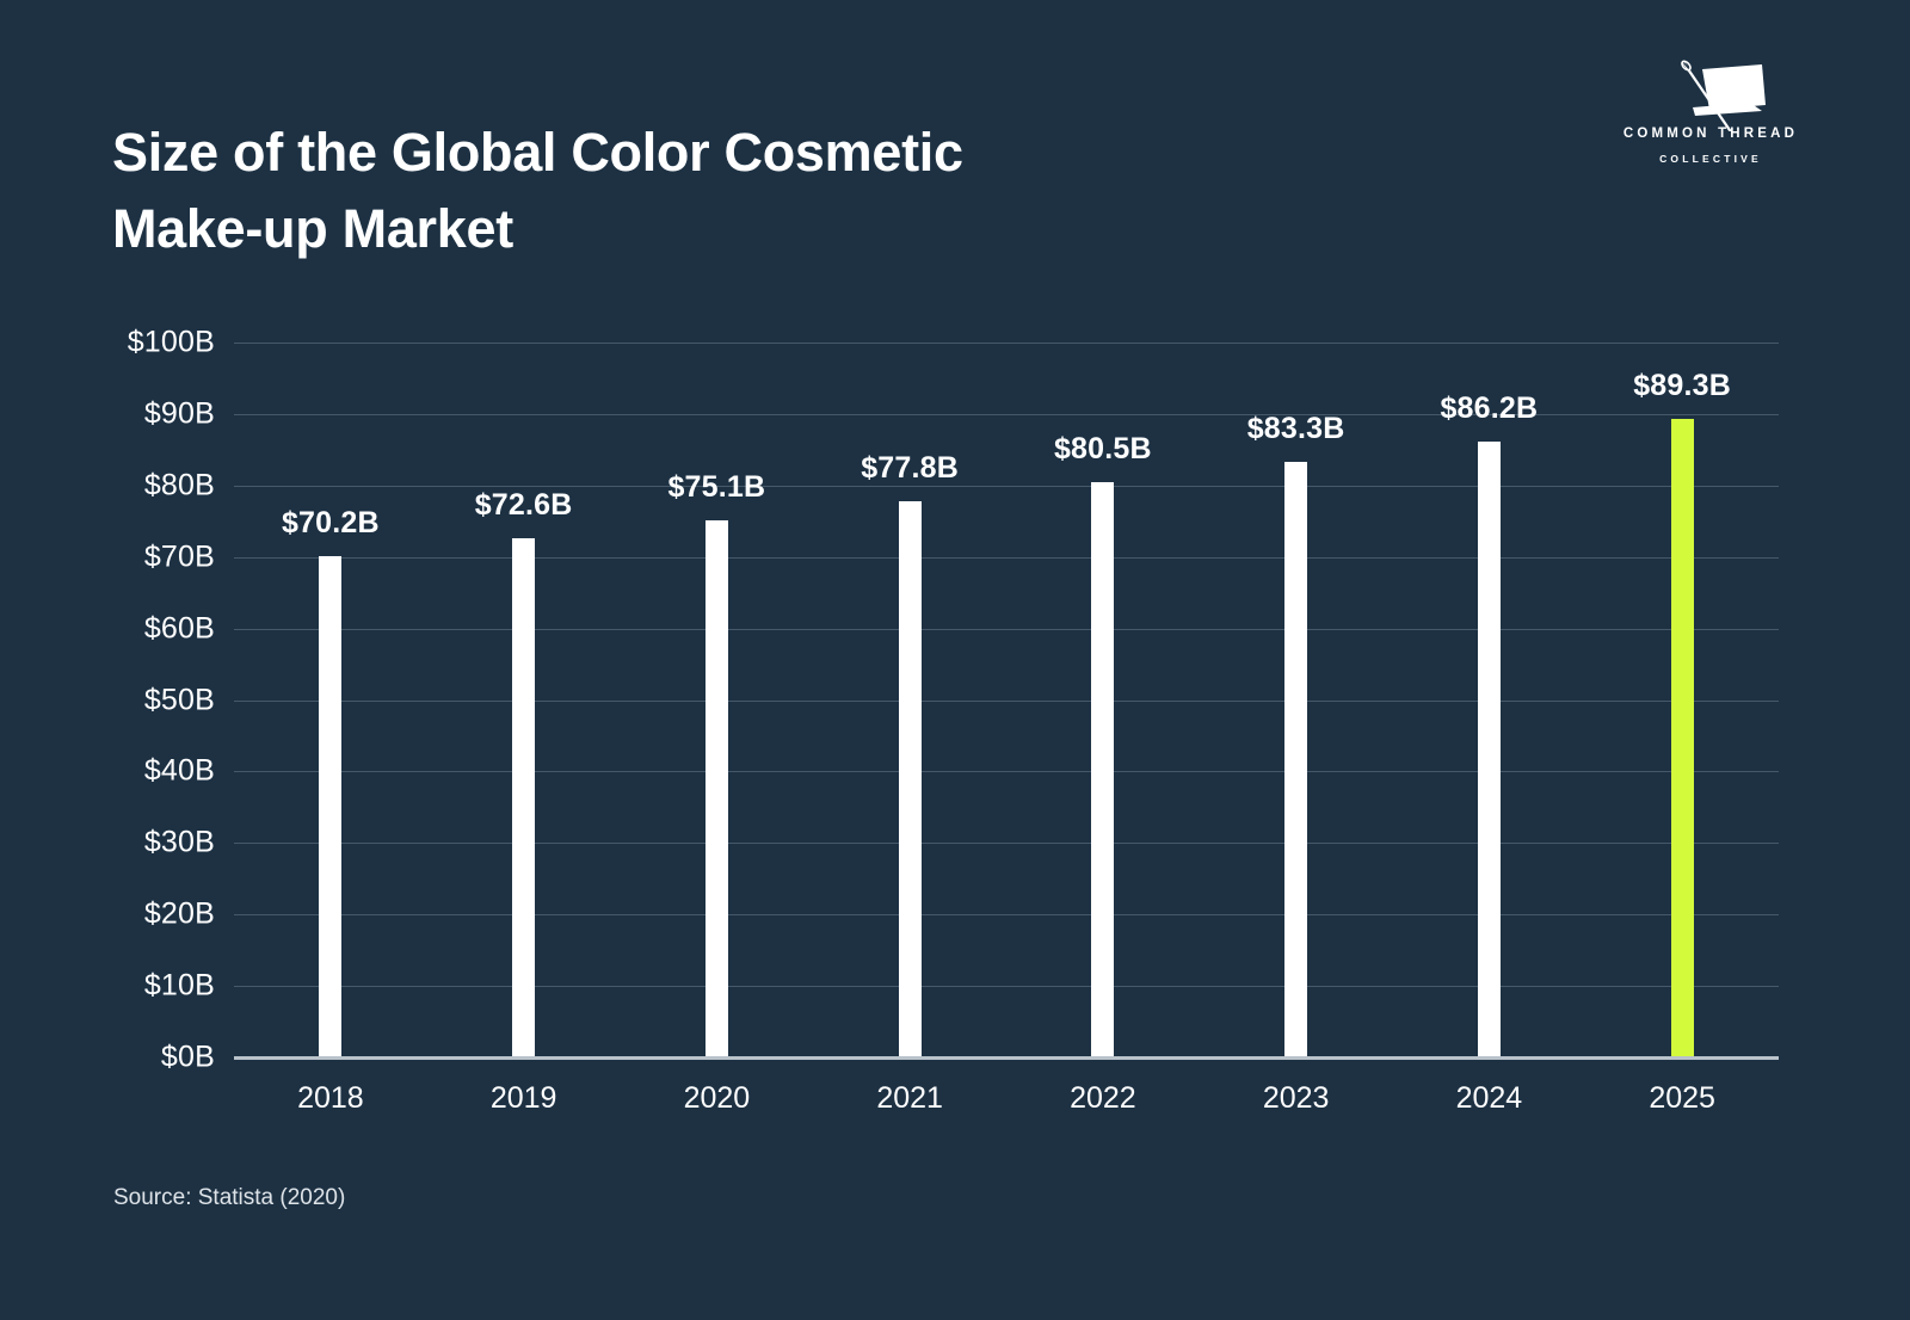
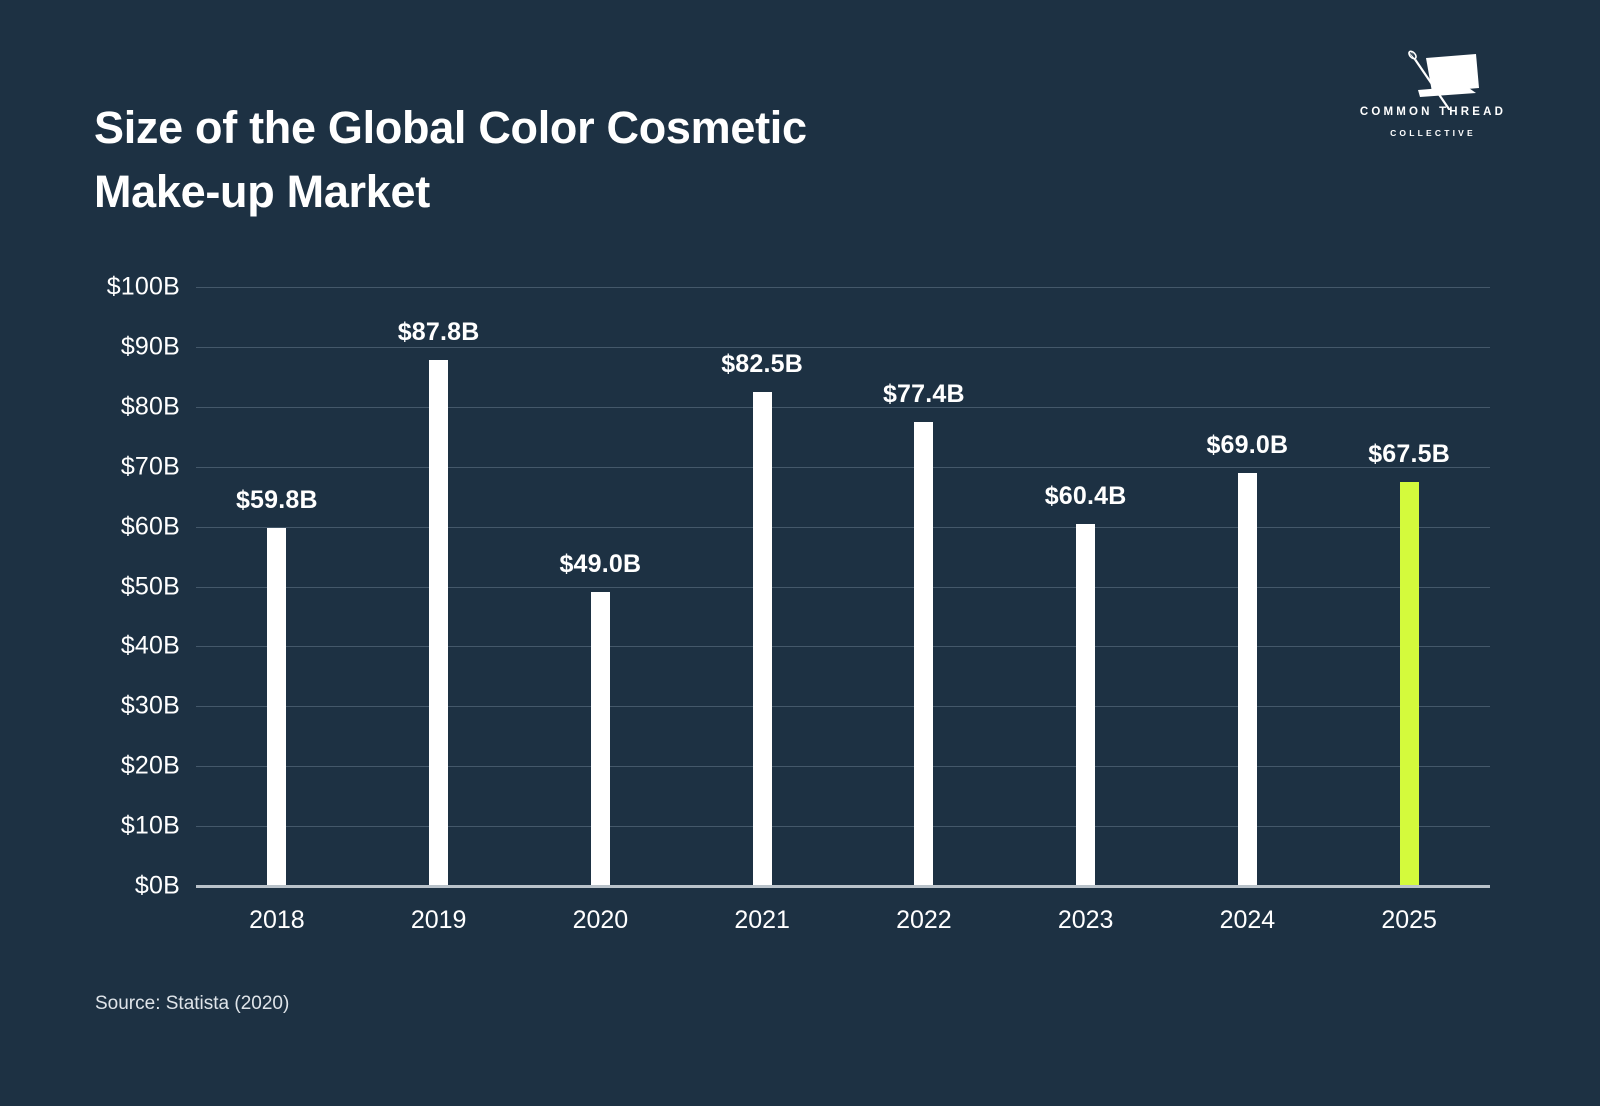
2018: $70.2B -> $59.8B
2019: $72.6B -> $87.8B
2020: $75.1B -> $49.0B
2021: $77.8B -> $82.5B
2022: $80.5B -> $77.4B
2023: $83.3B -> $60.4B
2024: $86.2B -> $69.0B
2025: $89.3B -> $67.5B
